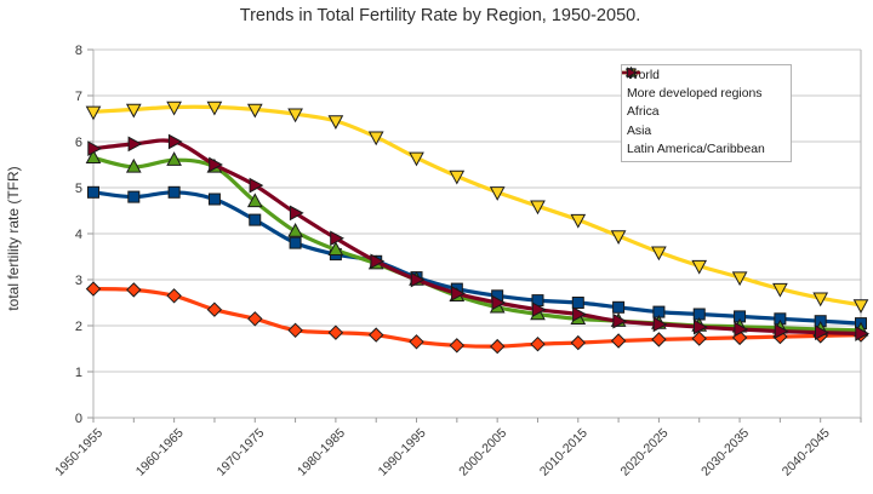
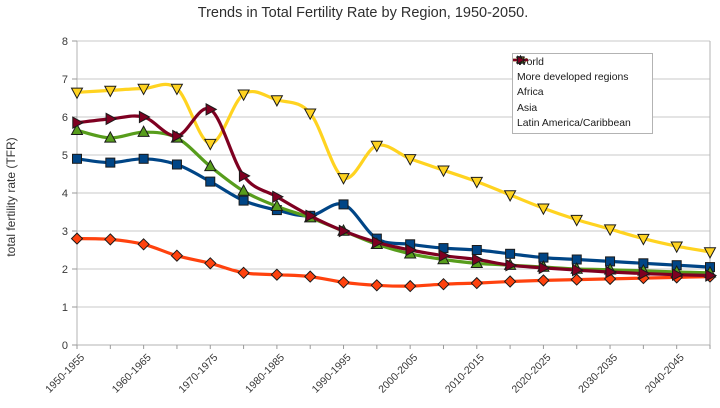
Africa/1970-1975: 6.7 -> 5.3
Latin America/Caribbean/1970-1975: 5.0 -> 6.2
World/1990-1995: 3.0 -> 3.7
Africa/1990-1995: 5.7 -> 4.4
